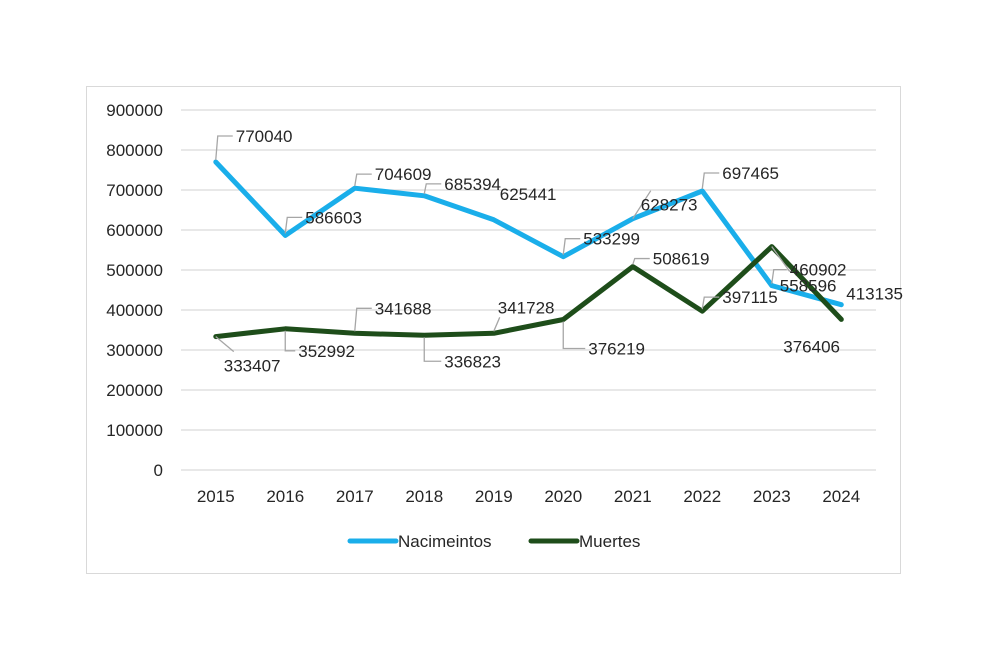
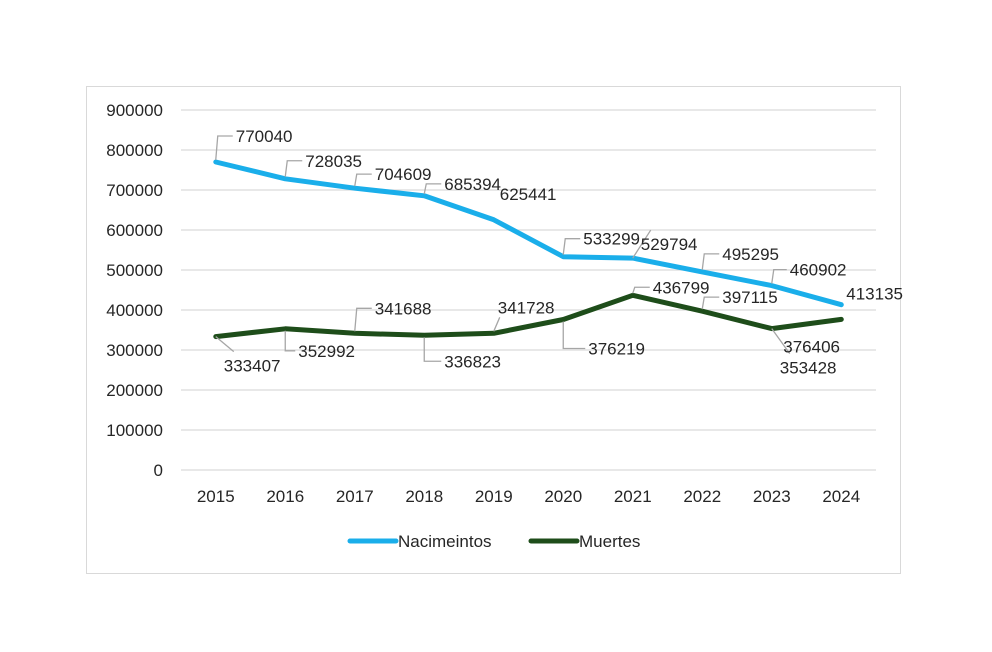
Nacimeintos/2016: 586603 -> 728035
Nacimeintos/2021: 628273 -> 529794
Muertes/2021: 508619 -> 436799
Nacimeintos/2022: 697465 -> 495295
Muertes/2023: 558596 -> 353428
